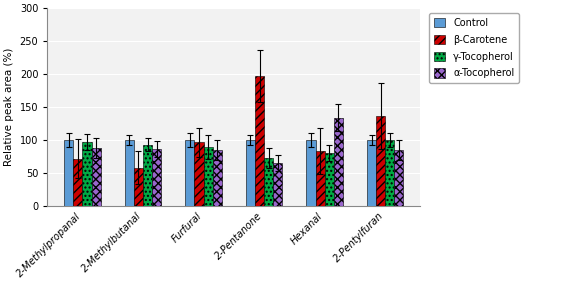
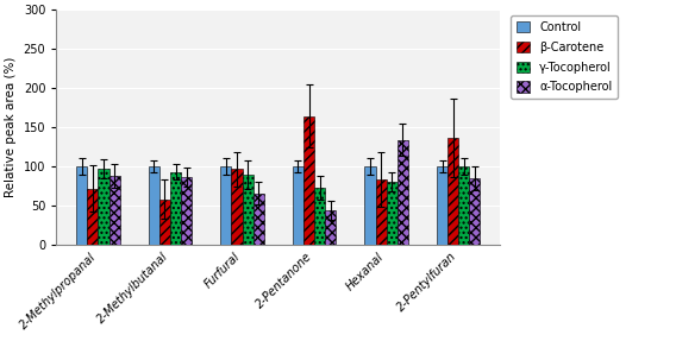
α-Tocopherol/Furfural: 85 -> 66
β-Carotene/2-Pentanone: 197 -> 164
α-Tocopherol/2-Pentanone: 65 -> 44
